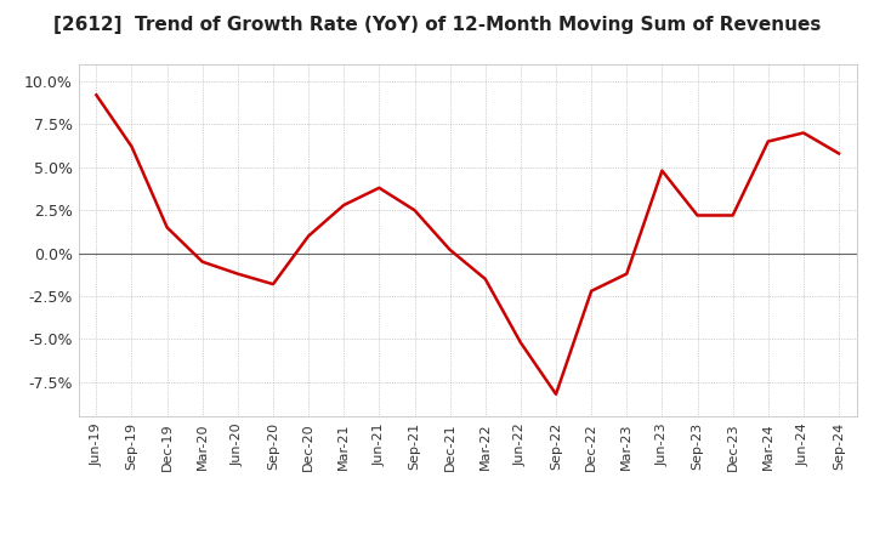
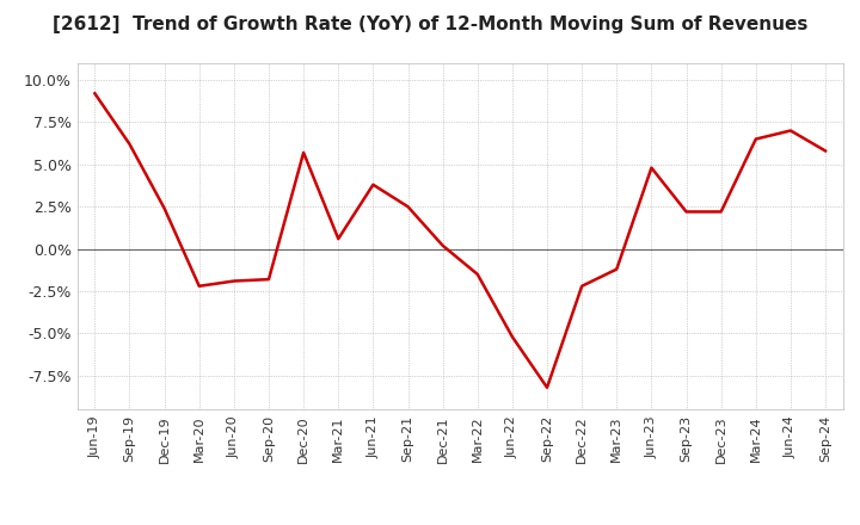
Dec-19: 1.5% -> 2.4%
Mar-20: -0.5% -> -2.2%
Jun-20: -1.2% -> -1.9%
Dec-20: 1.0% -> 5.7%
Mar-21: 2.8% -> 0.6%
